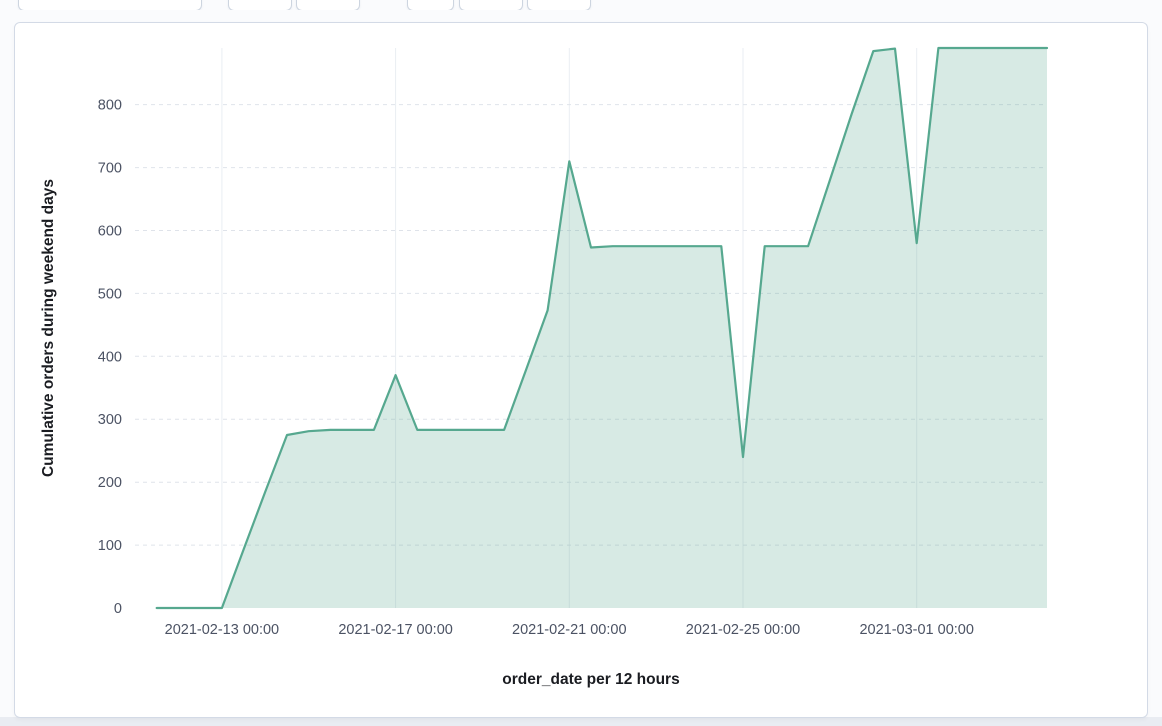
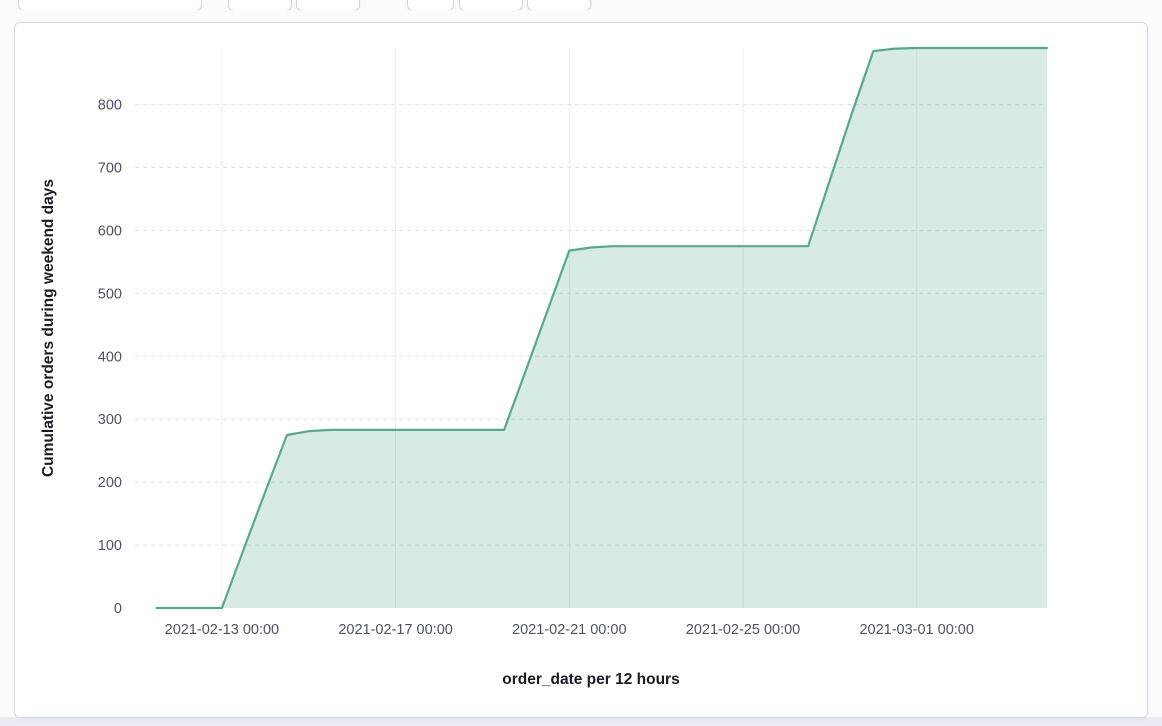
2021-02-17 00:00: 370 -> 280
2021-02-21 00:00: 710 -> 570
2021-02-25 00:00: 240 -> 580
2021-03-01 00:00: 580 -> 890
